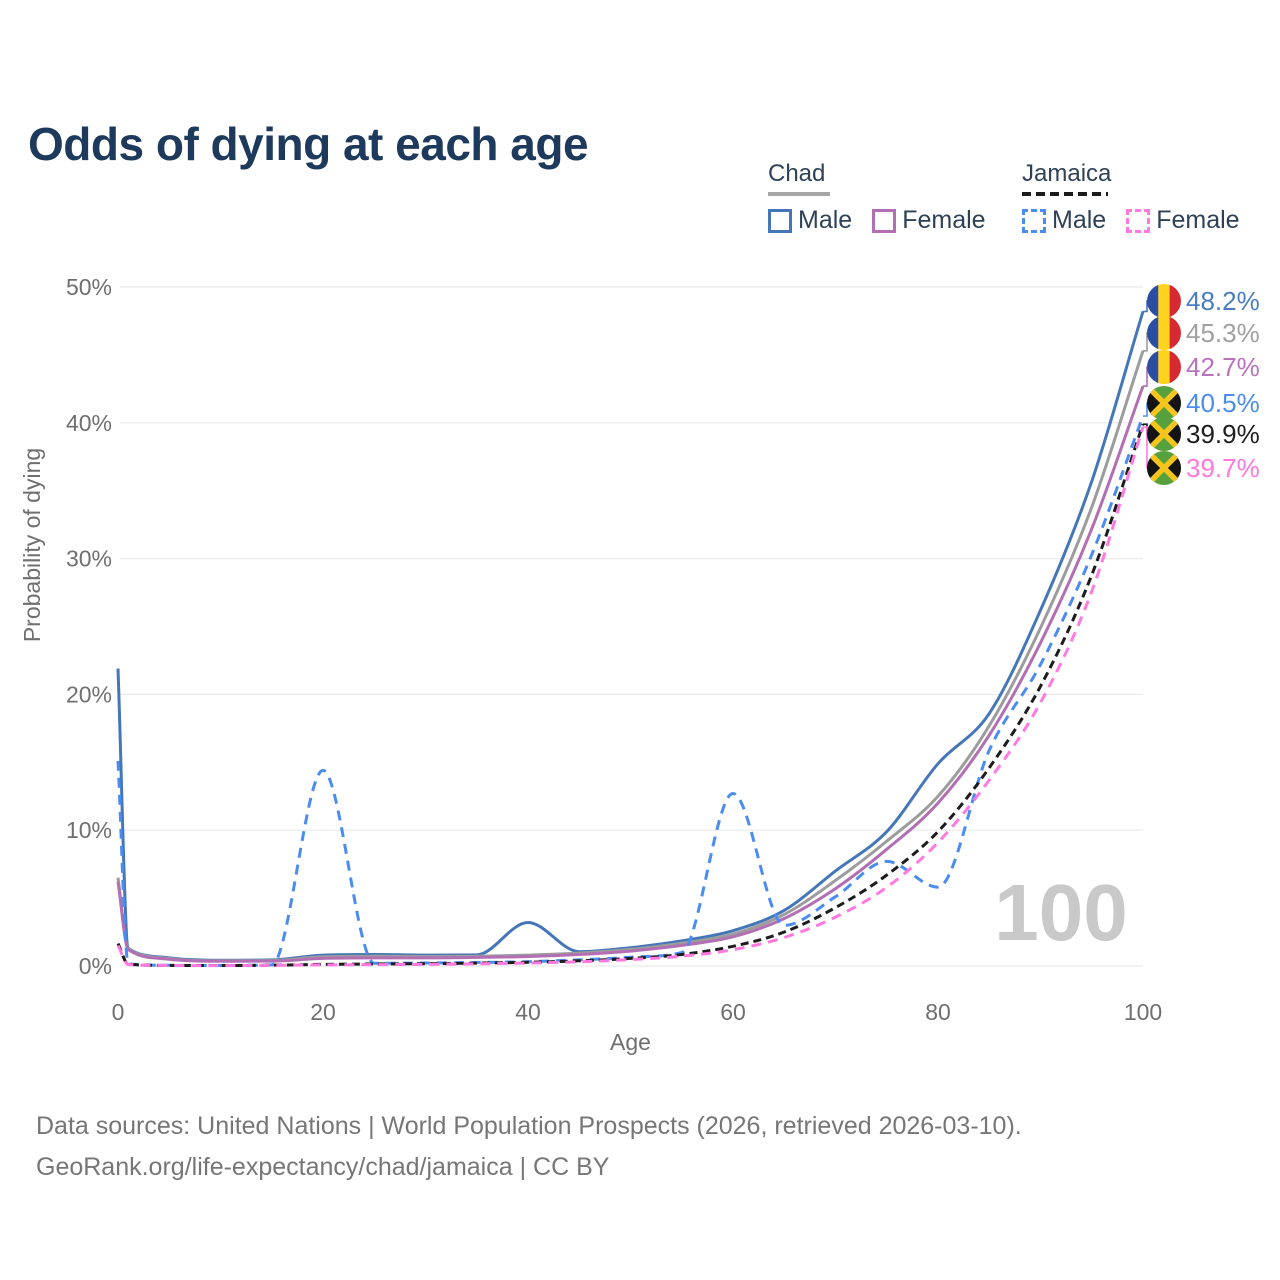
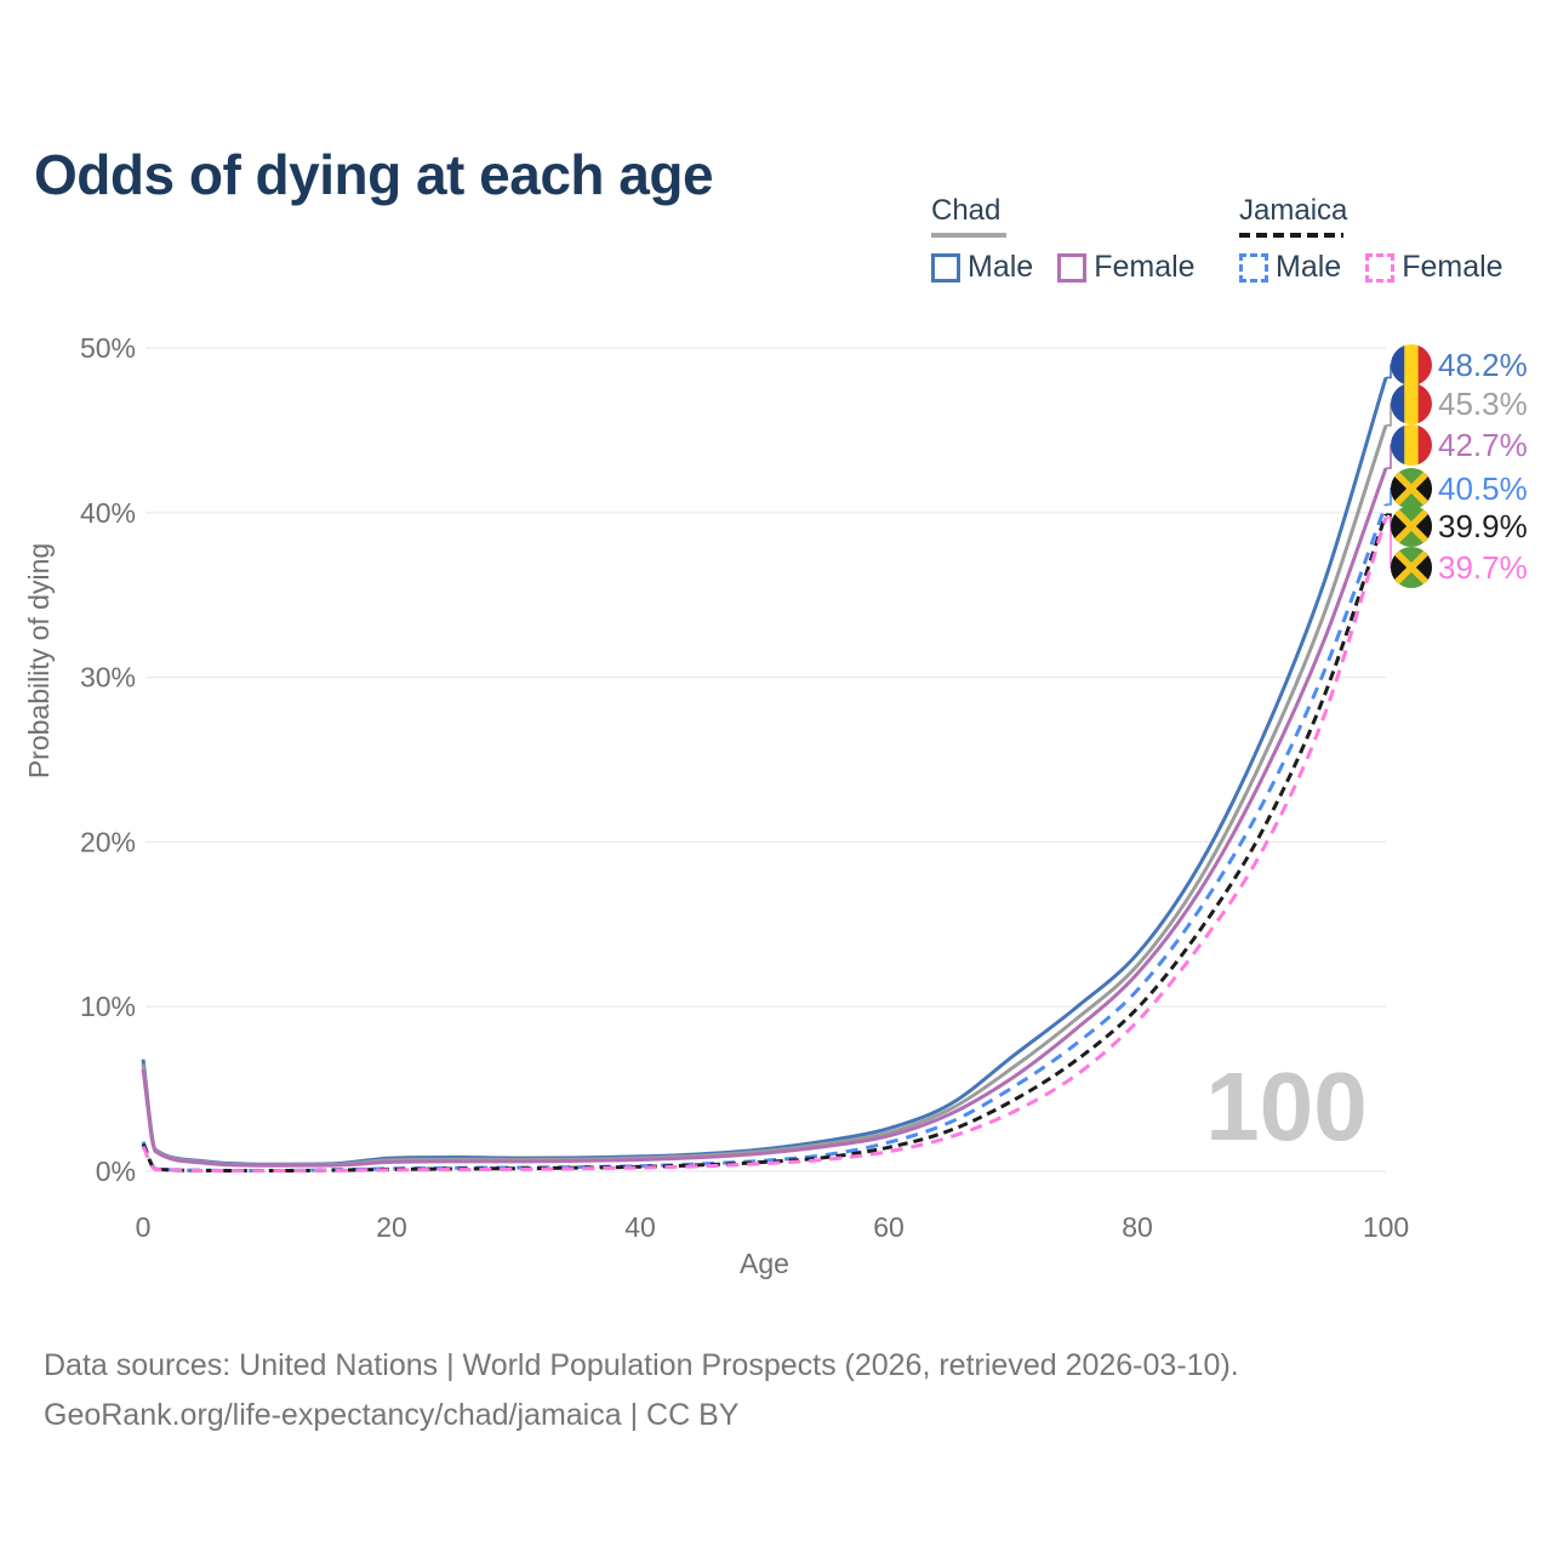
Chad Male/0: 21.9% -> 6.8%
Jamaica Male/0: 15.1% -> 1.8%
Jamaica Male/20: 14.4% -> 0.2%
Chad Male/40: 3.2% -> 0.9%
Jamaica Male/60: 12.7% -> 1.8%
Chad Male/80: 14.9% -> 13.2%
Jamaica Male/80: 5.8% -> 11.0%
